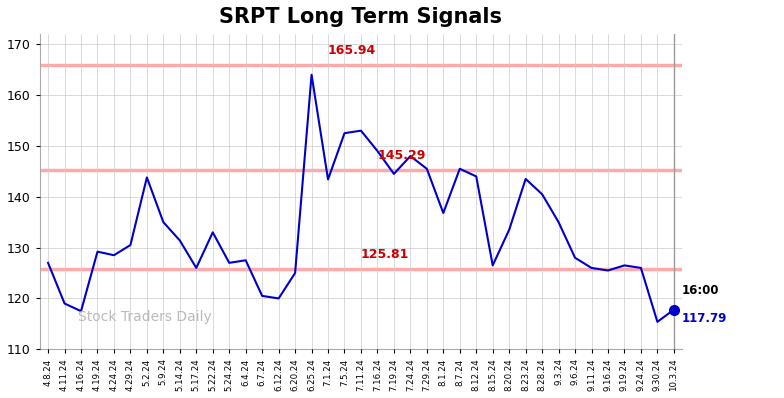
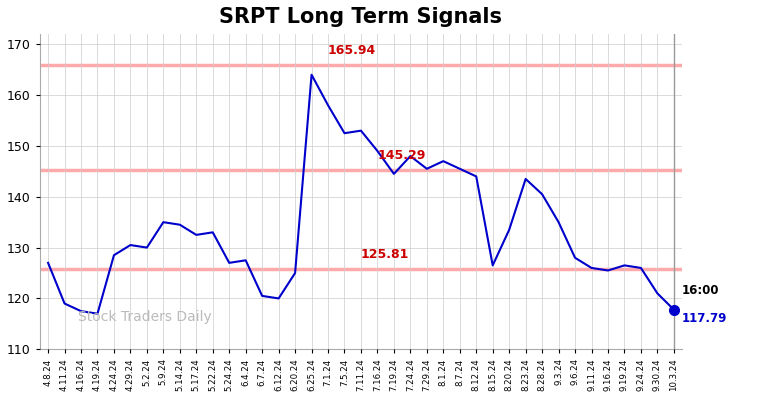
4.19.24: 129.2 -> 117.0
5.2.24: 143.8 -> 130.0
5.14.24: 131.4 -> 134.5
5.17.24: 126.0 -> 132.5
7.1.24: 143.4 -> 158.0
8.1.24: 136.8 -> 147.0
9.30.24: 115.4 -> 121.0
